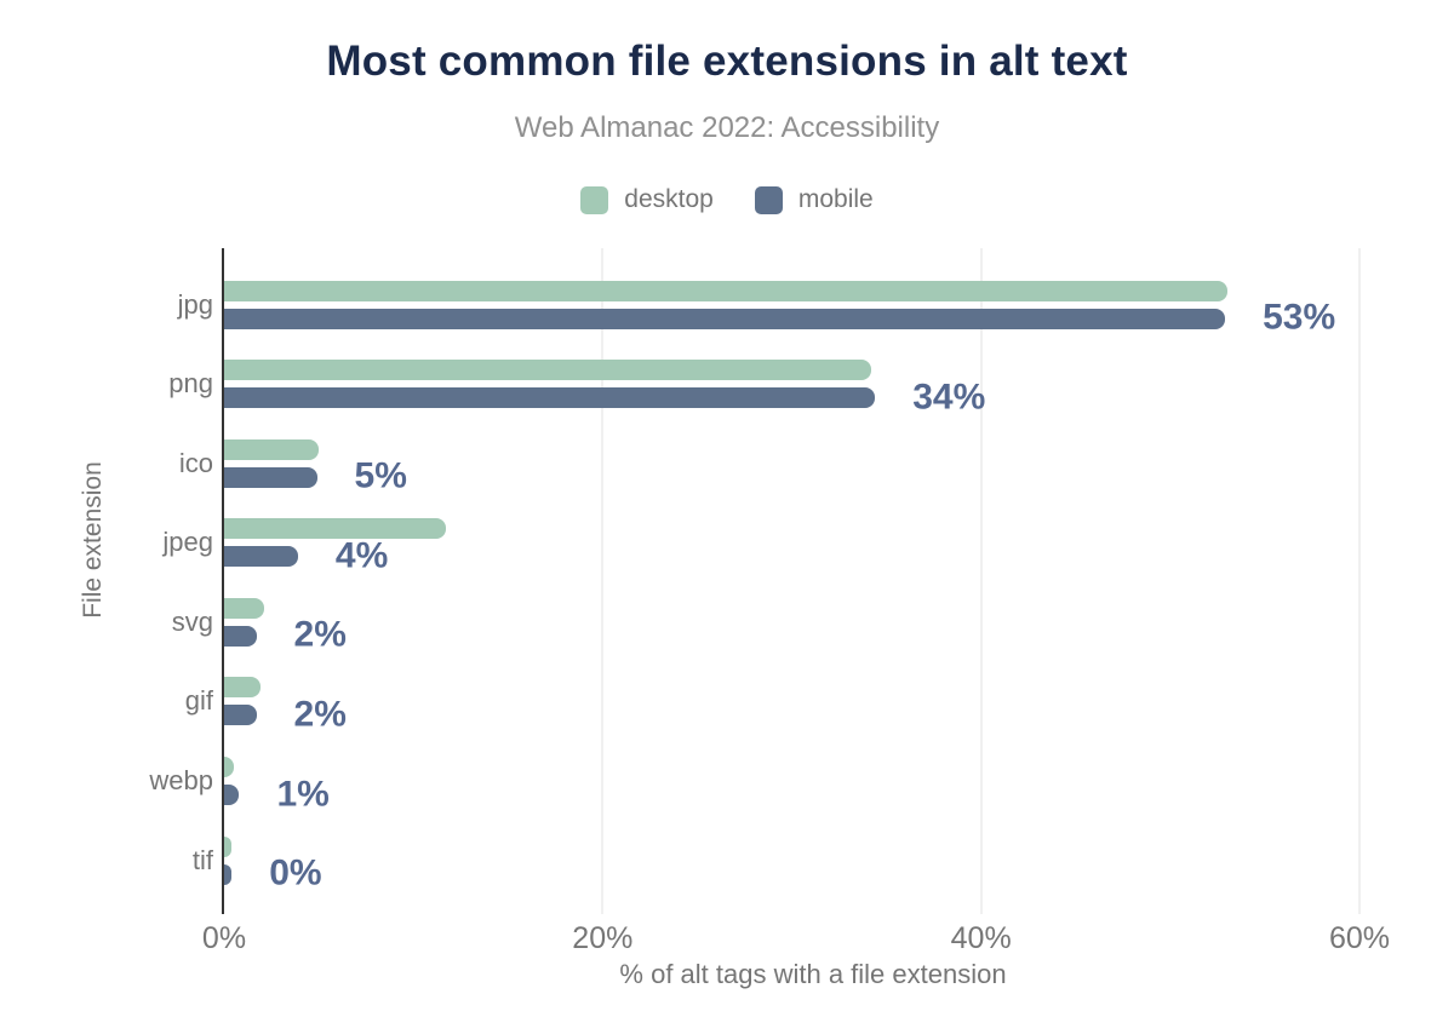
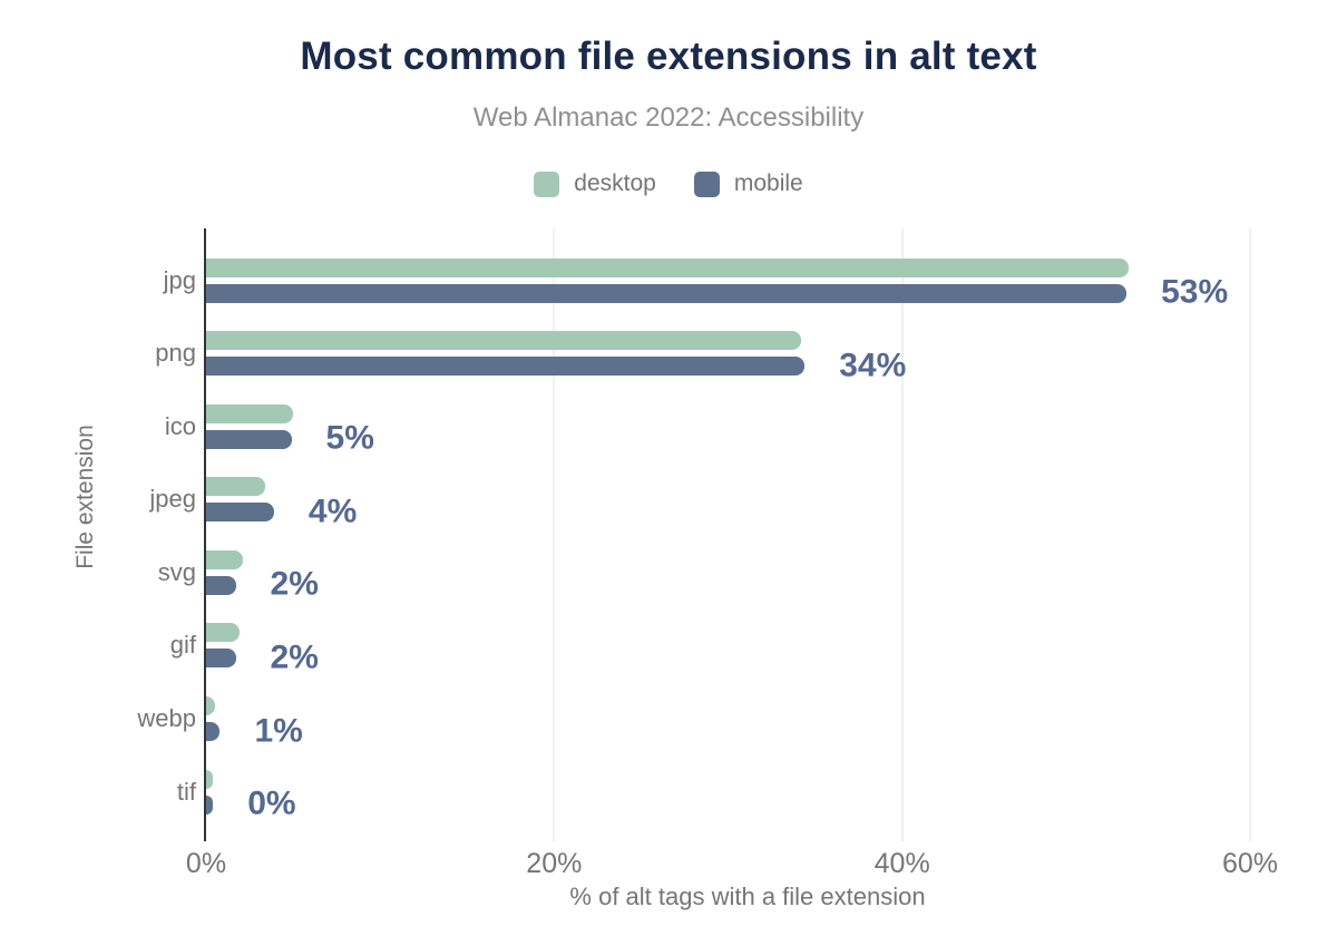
desktop/jpeg: 11.7% -> 3.4%
